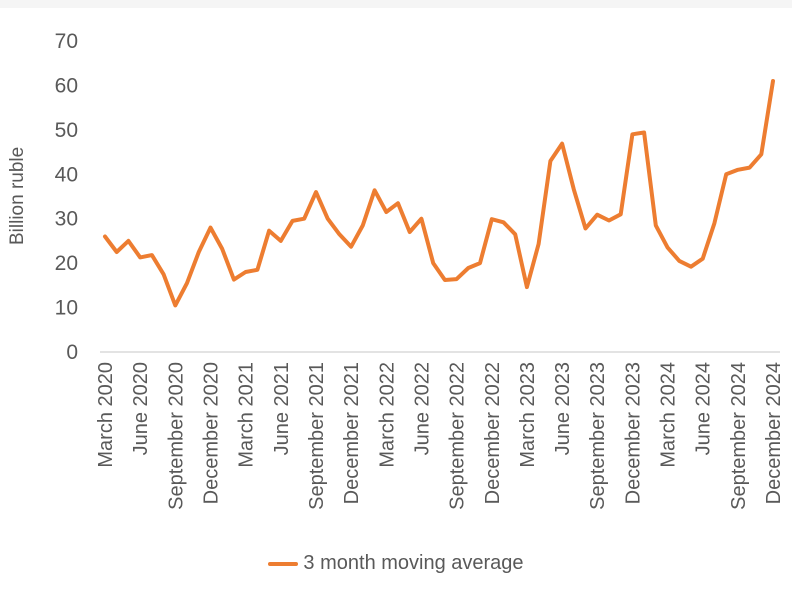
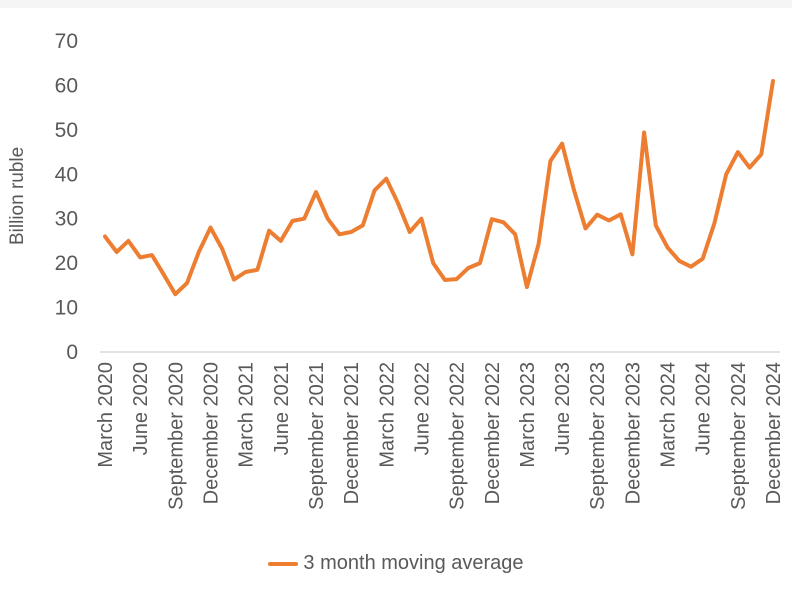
September 2020: 10 -> 13
December 2021: 24 -> 27
March 2022: 32 -> 39
December 2023: 49 -> 22
September 2024: 41 -> 45
